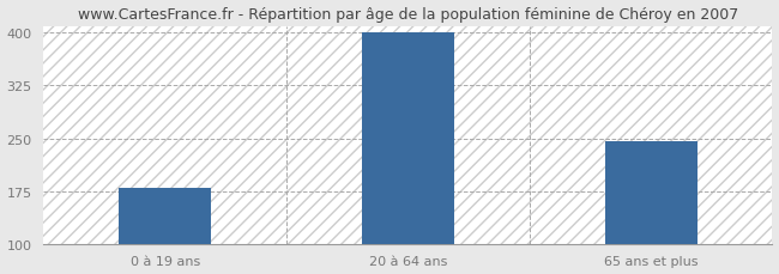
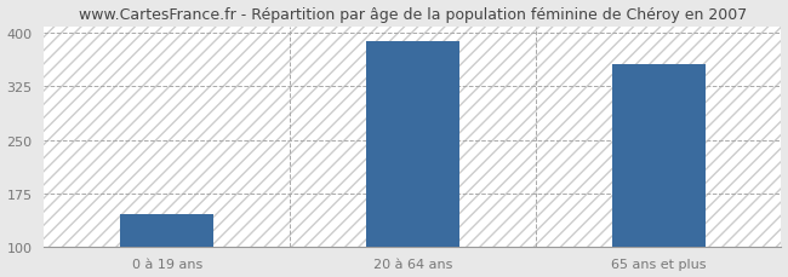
0 à 19 ans: 180 -> 146
20 à 64 ans: 400 -> 388
65 ans et plus: 245 -> 356
